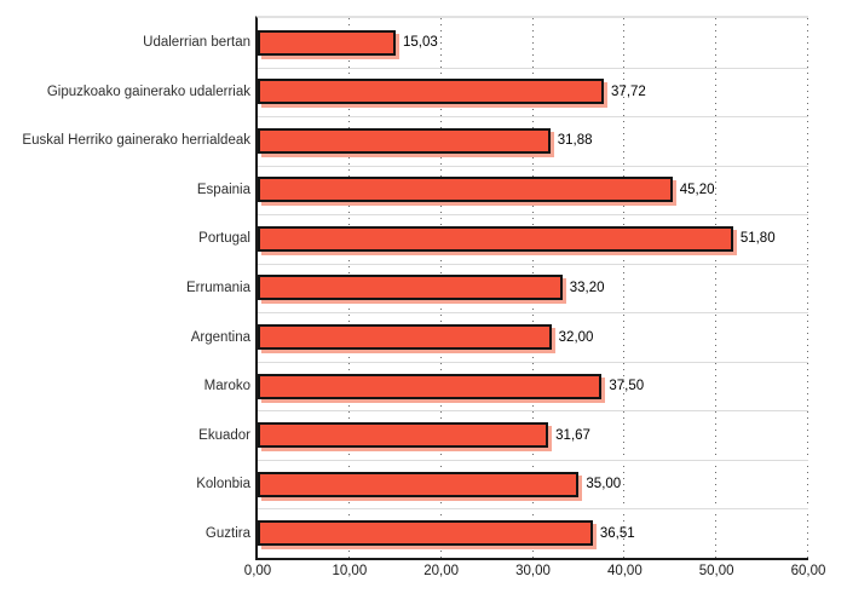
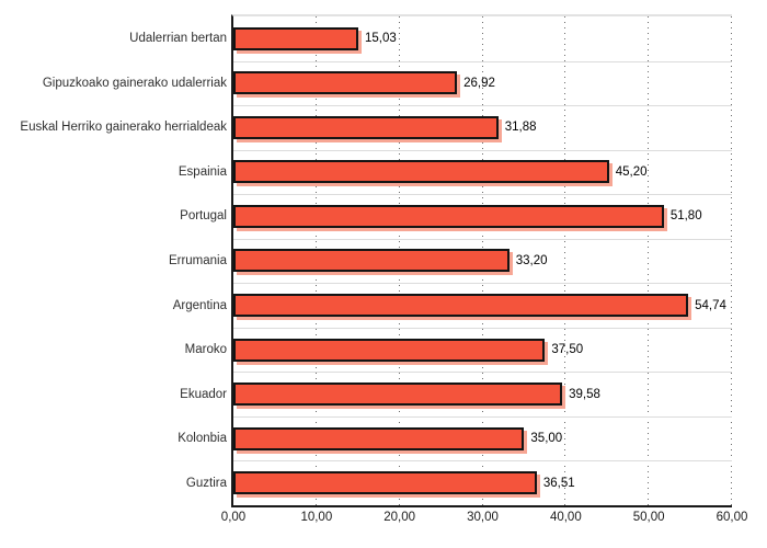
Gipuzkoako gainerako udalerriak: 37,72 -> 26,92
Argentina: 32,00 -> 54,74
Ekuador: 31,67 -> 39,58
